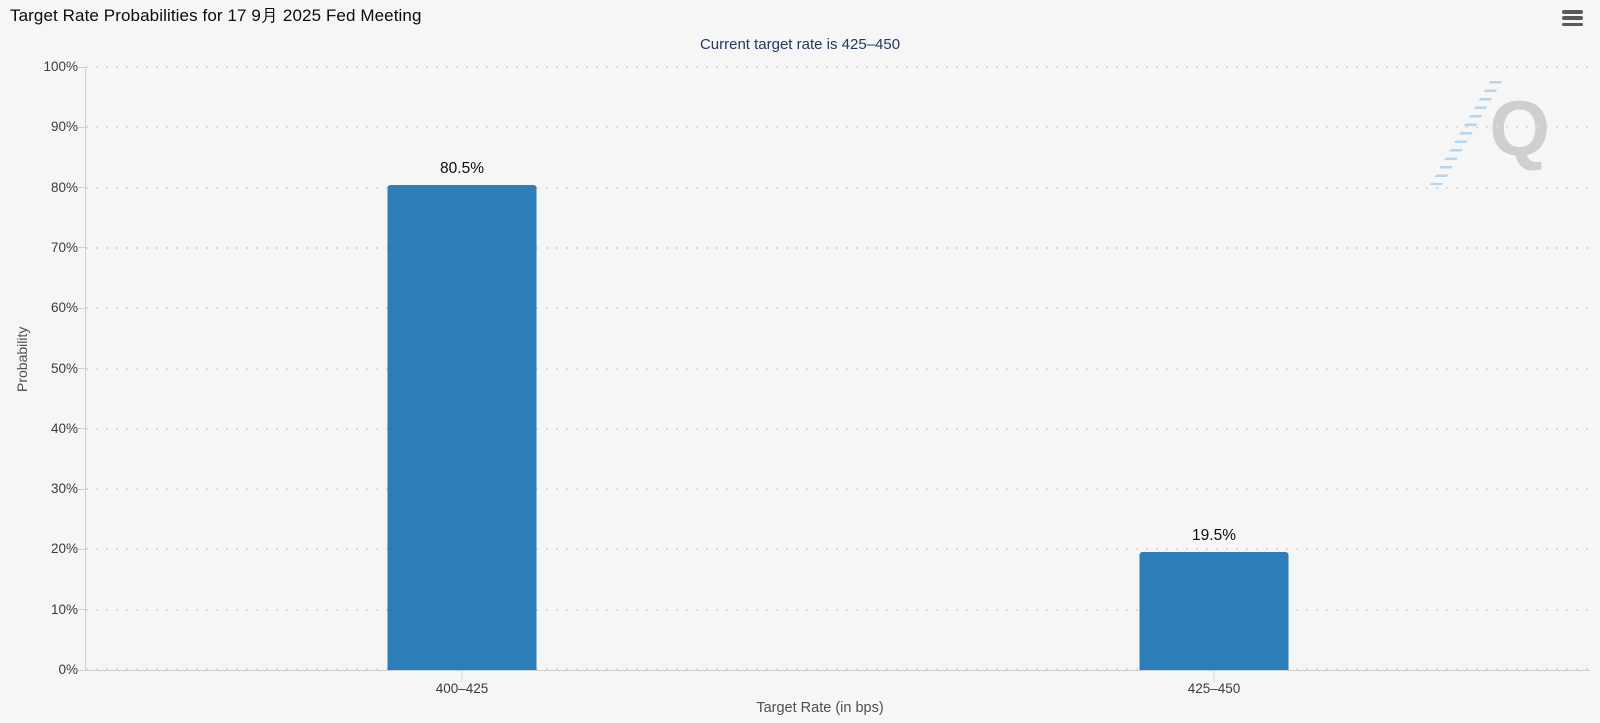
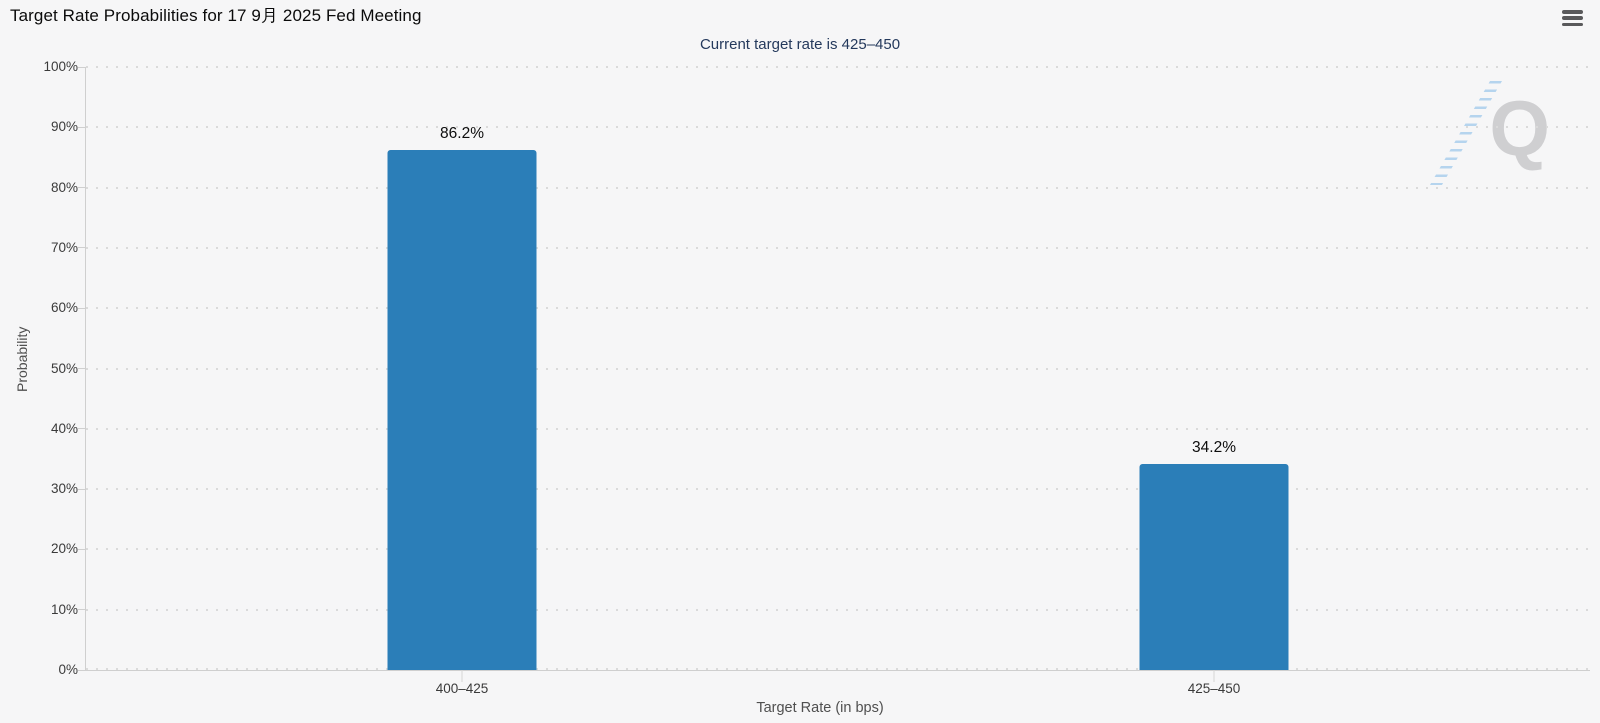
400–425: 80.5% -> 86.2%
425–450: 19.5% -> 34.2%
